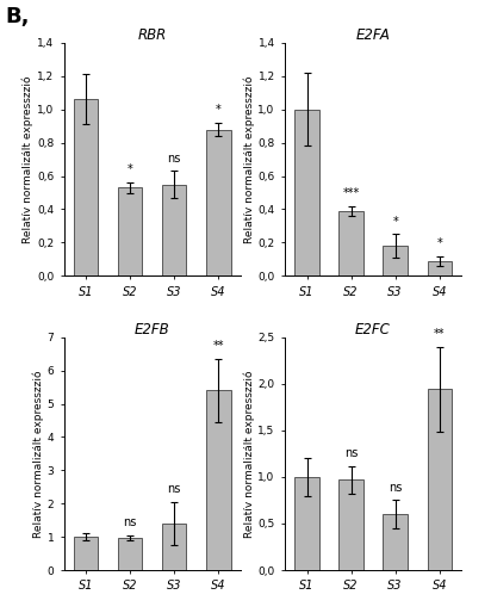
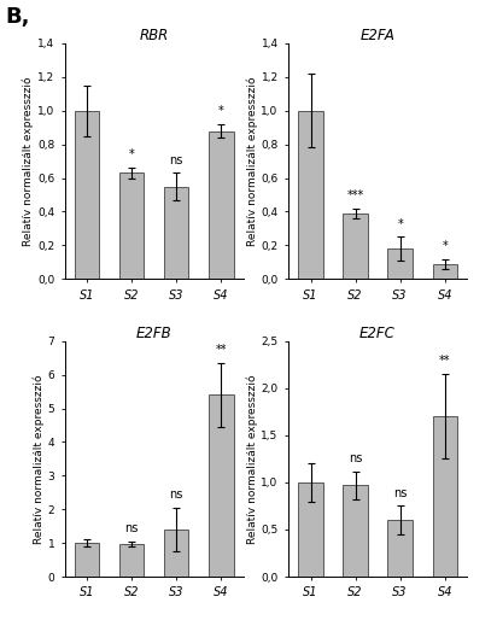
RBR/S1: 1,06 -> 1,00
RBR/S2: 0,53 -> 0,63
E2FC/S4: 1,94 -> 1,70
